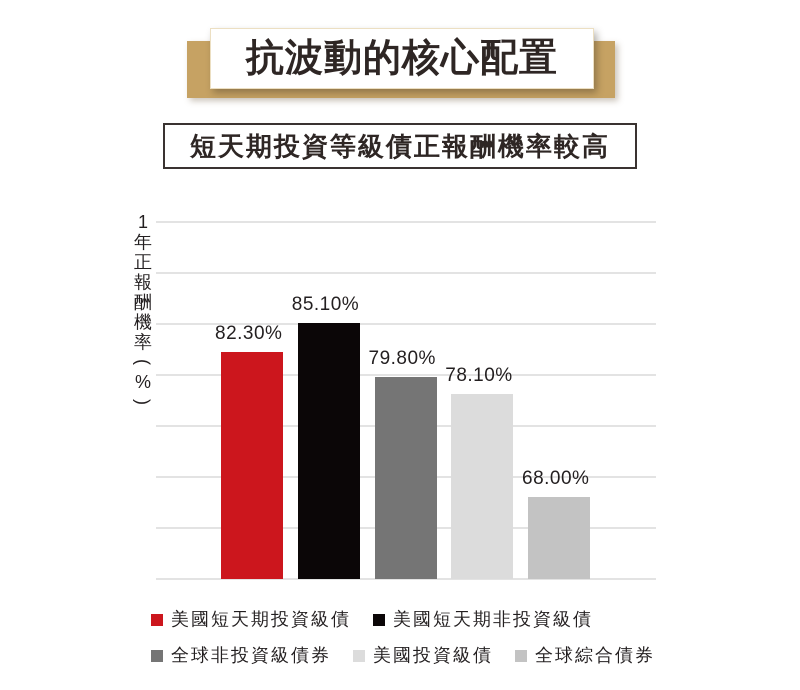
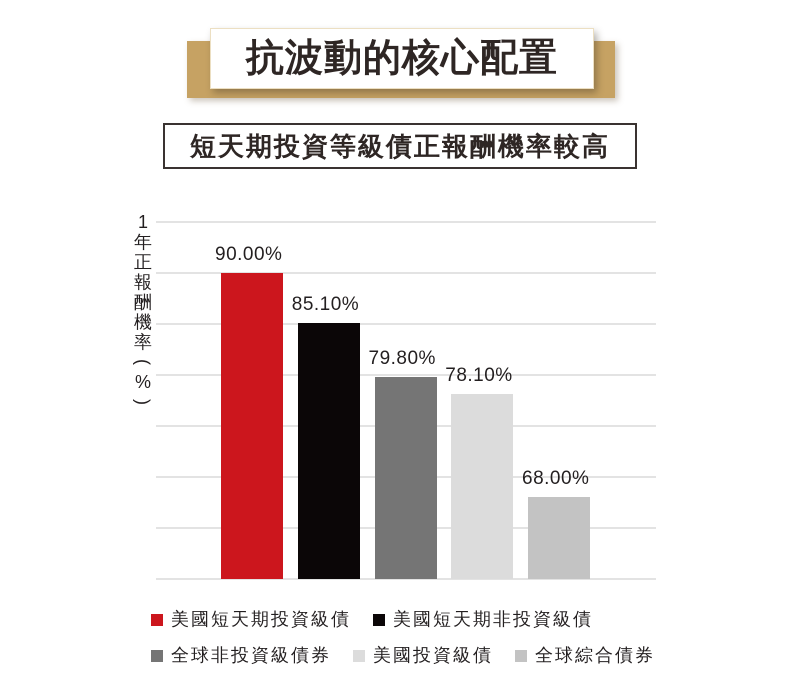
美國短天期投資級債: 82.30% -> 90.00%
